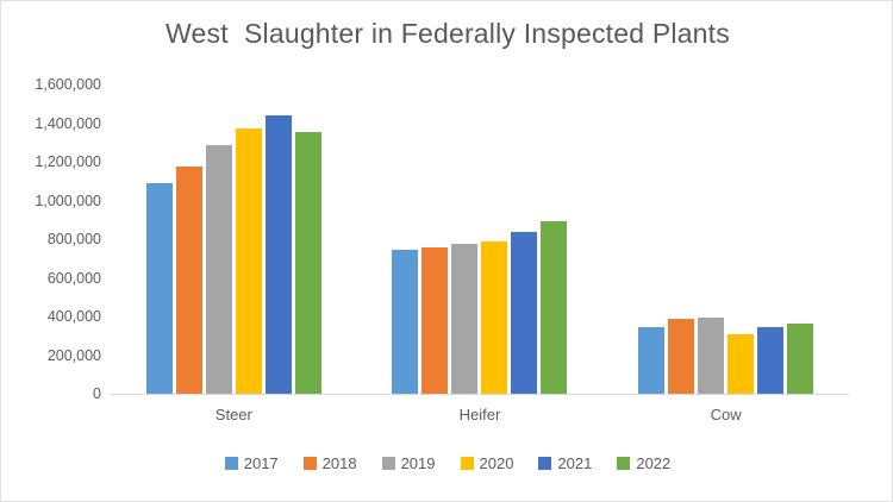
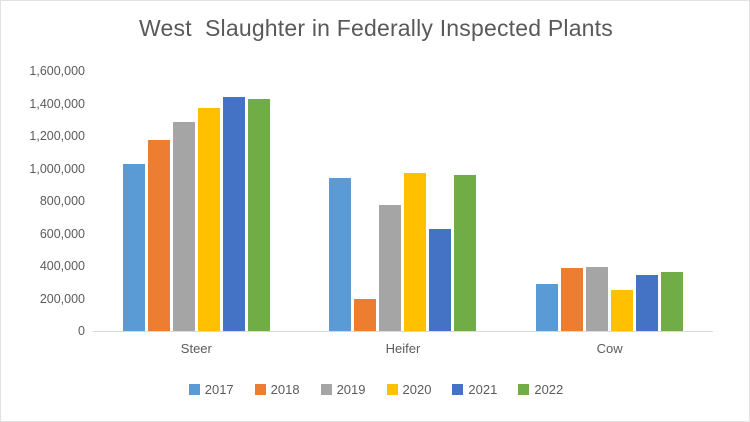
2017/Steer: 1090000 -> 1030000
2022/Steer: 1360000 -> 1430000
2017/Heifer: 740000 -> 940000
2018/Heifer: 760000 -> 200000
2020/Heifer: 790000 -> 970000
2021/Heifer: 840000 -> 630000
2022/Heifer: 890000 -> 960000
2017/Cow: 340000 -> 290000
2020/Cow: 310000 -> 250000
